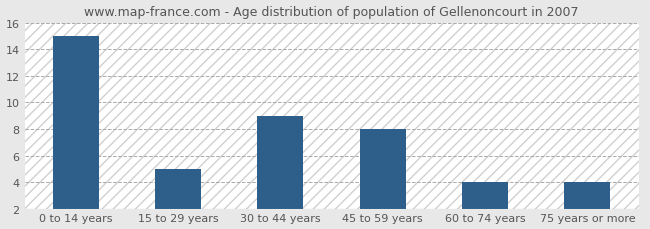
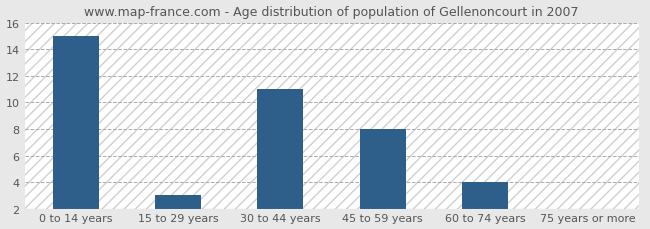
15 to 29 years: 5 -> 3
30 to 44 years: 9 -> 11
75 years or more: 4 -> 2
